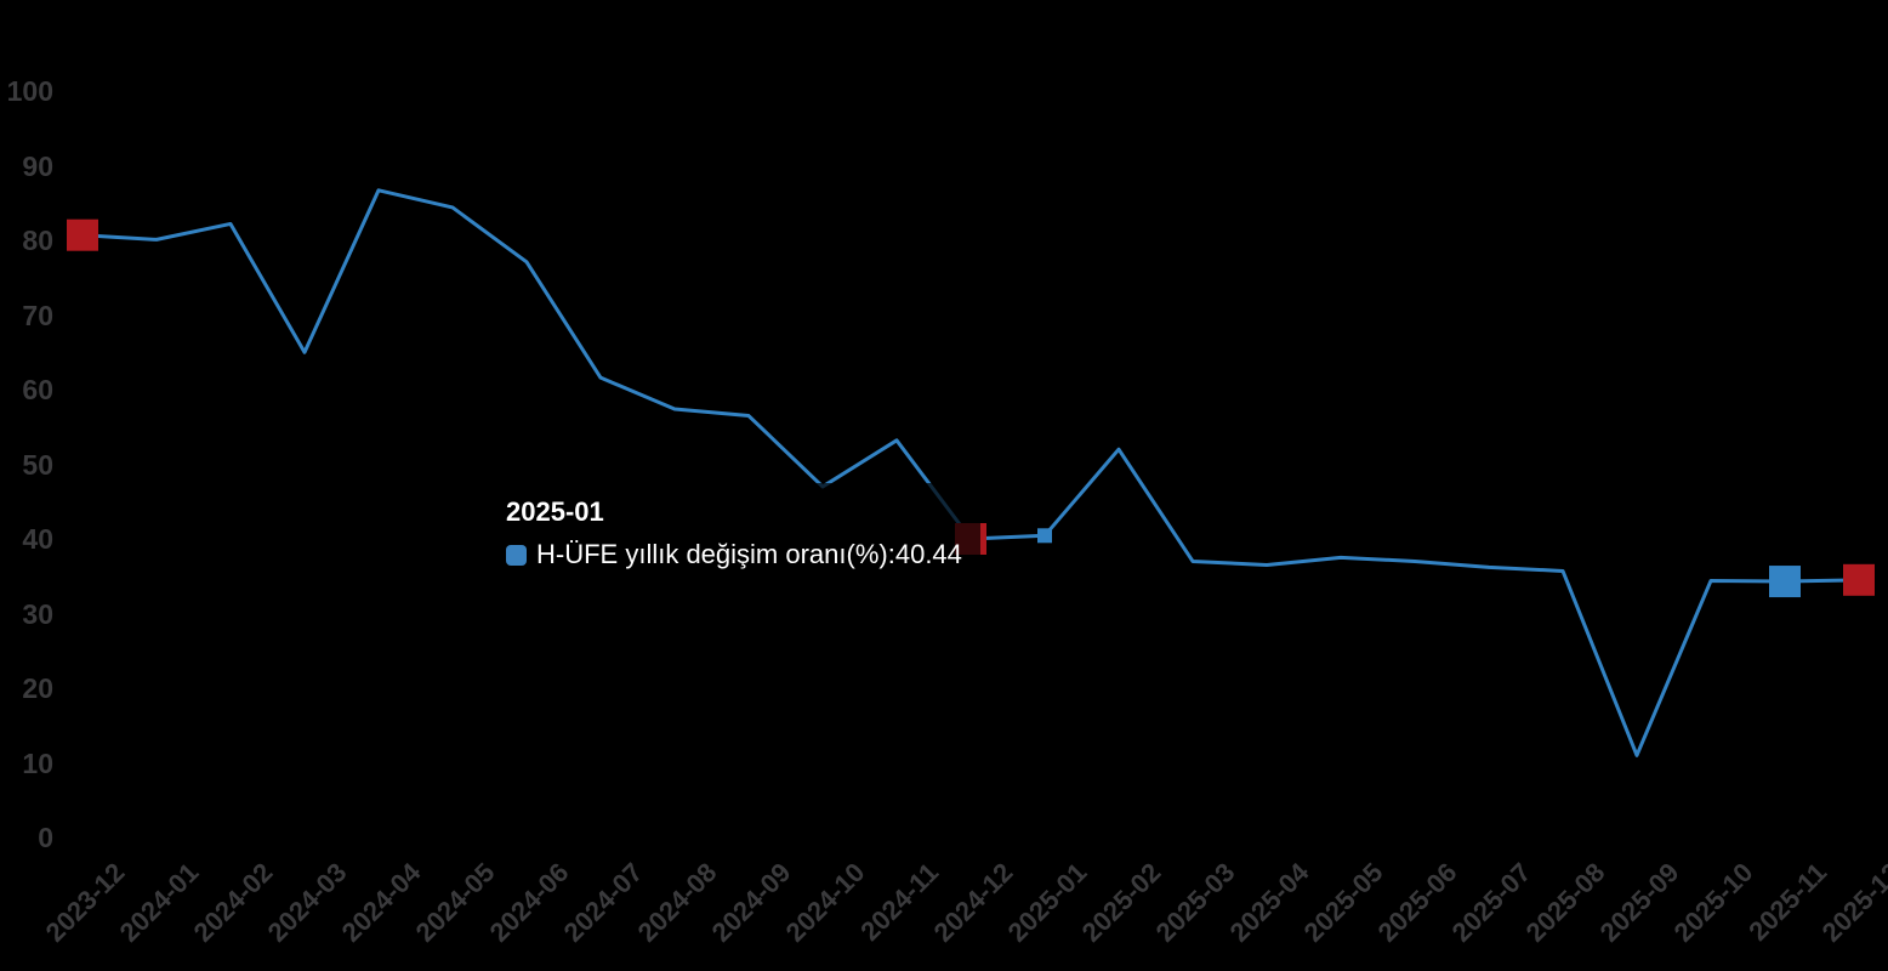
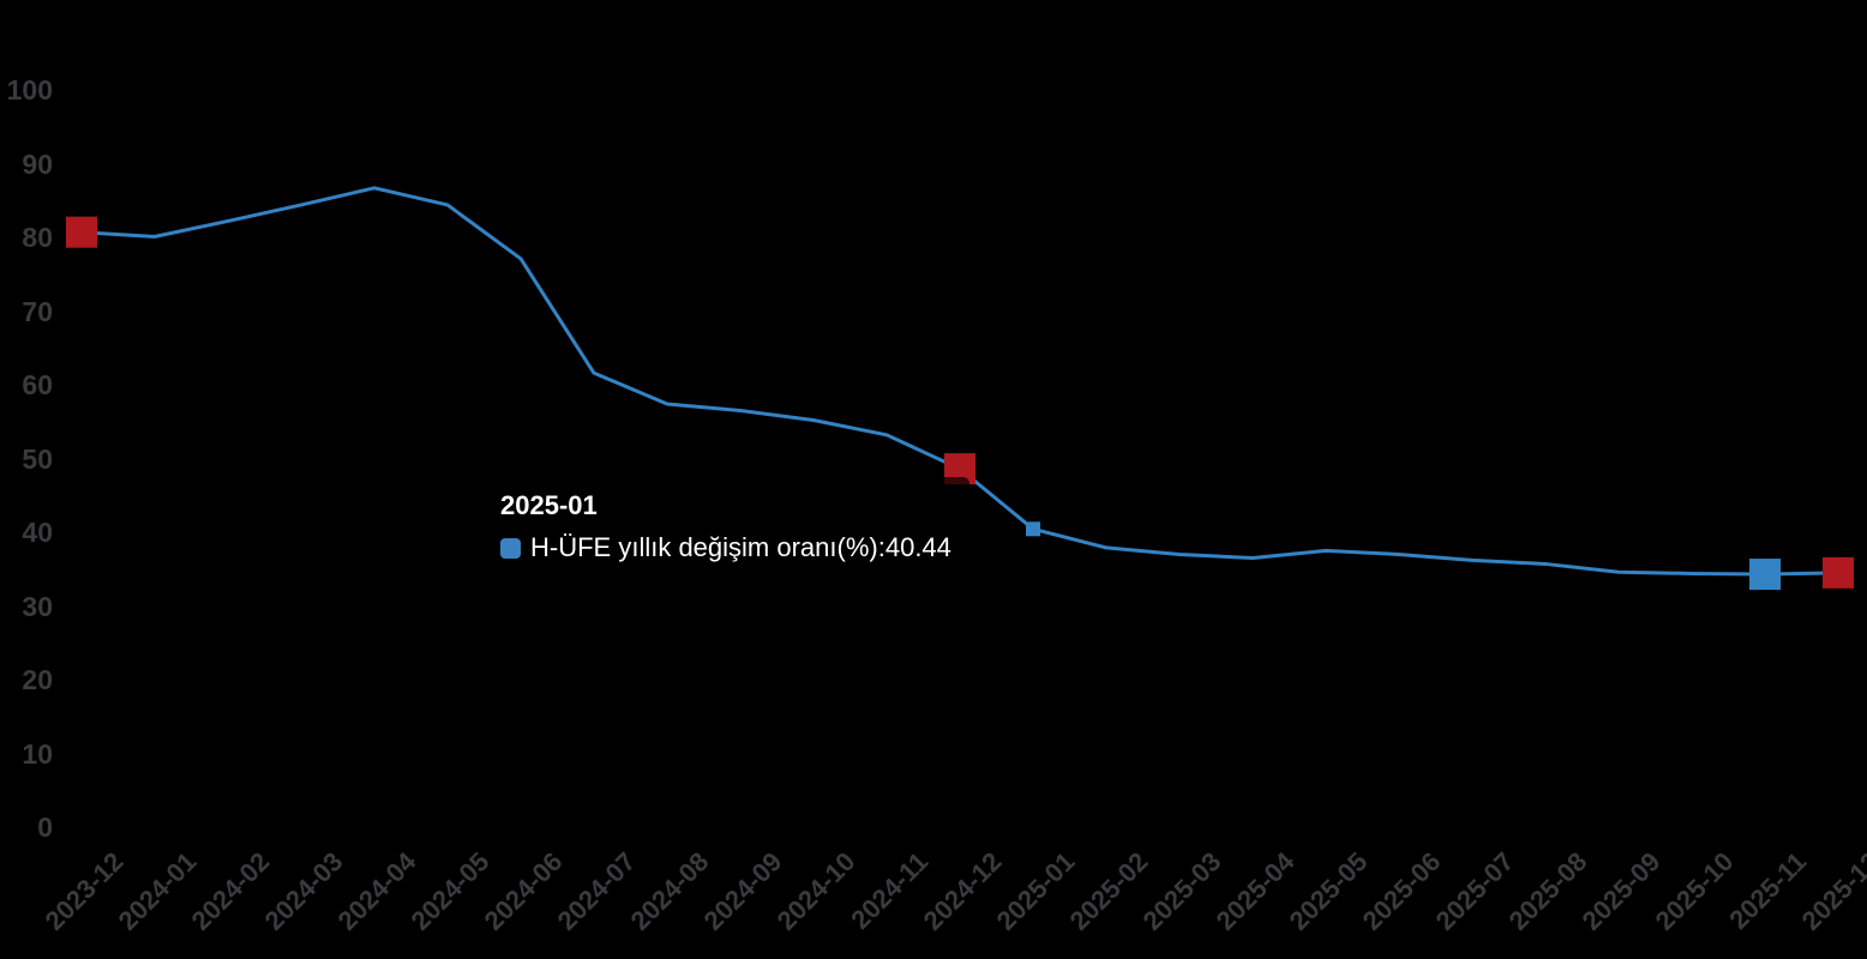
2024-03: 65 -> 84
2024-10: 47 -> 55
2024-12: 40 -> 49
2025-02: 52 -> 38
2025-09: 11 -> 35
